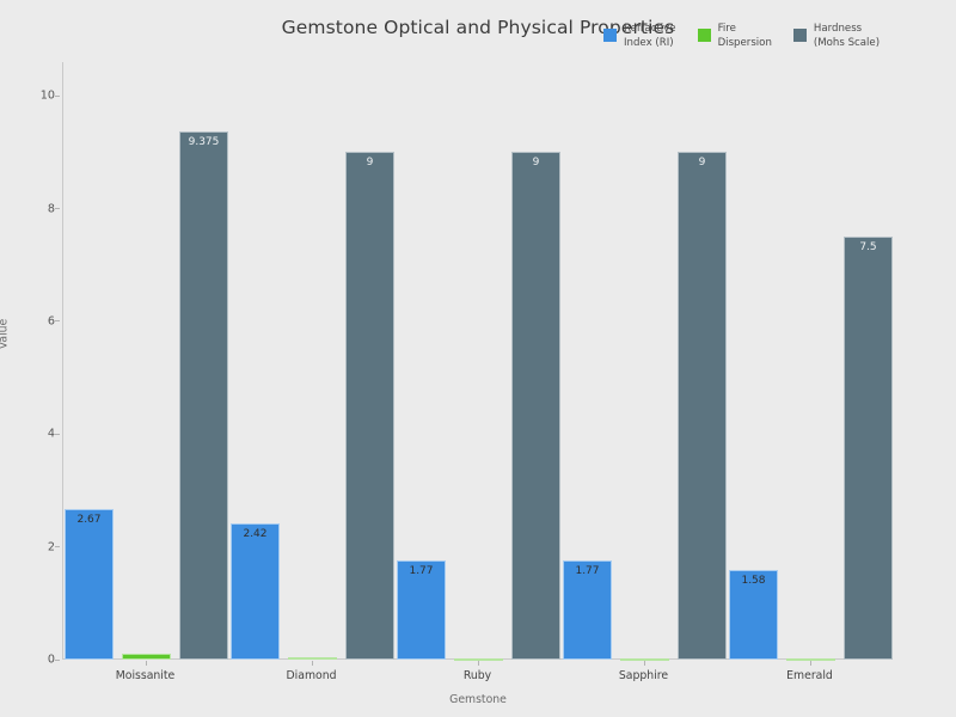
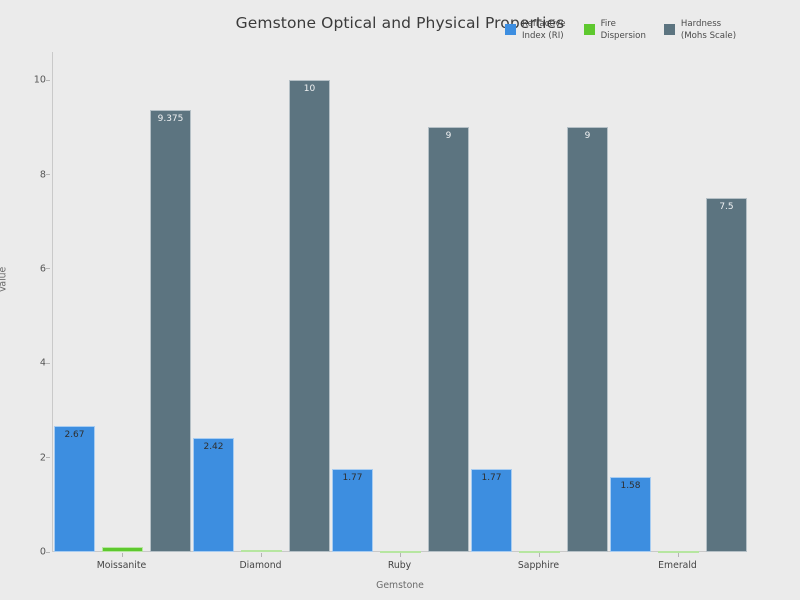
Hardness (Mohs Scale)/Diamond: 9 -> 10
